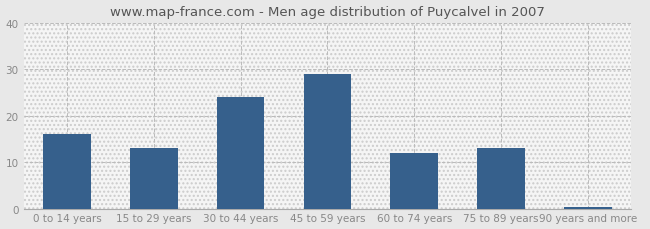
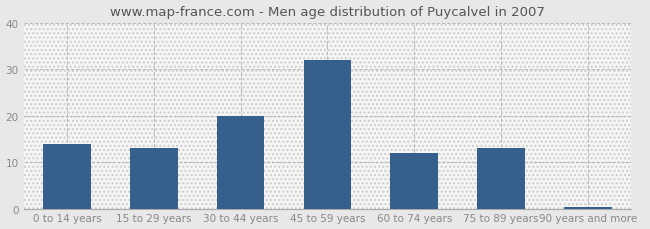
0 to 14 years: 16.0 -> 14.0
30 to 44 years: 24.0 -> 20.0
45 to 59 years: 29.0 -> 32.0
